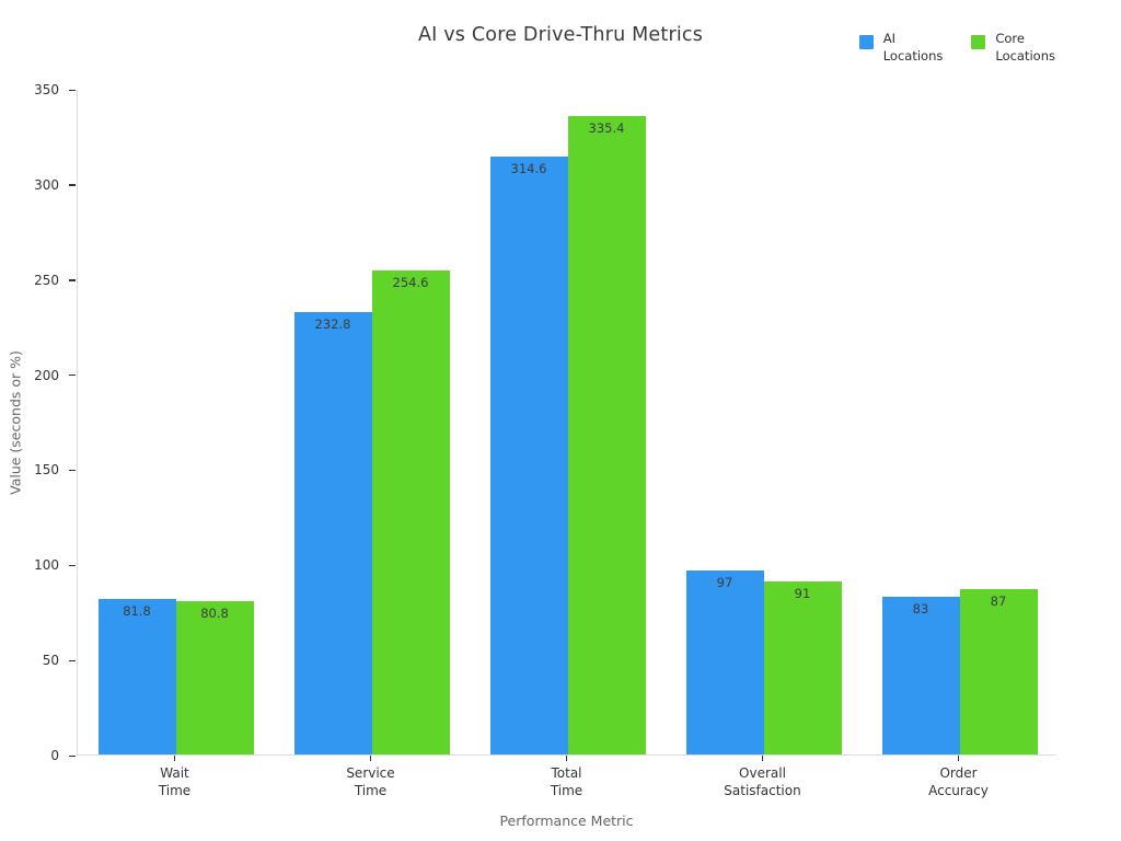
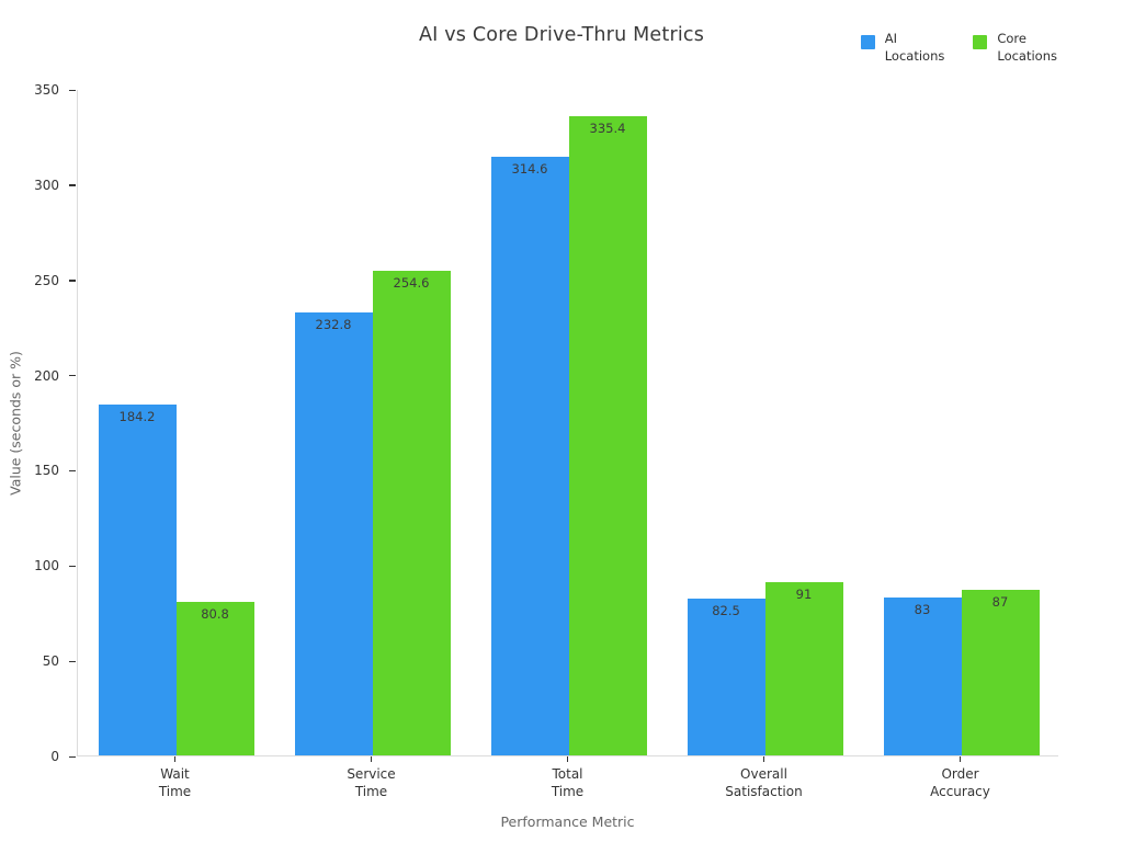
AI Locations/Wait Time: 81.8 -> 184.2
AI Locations/Overall Satisfaction: 97 -> 82.5
